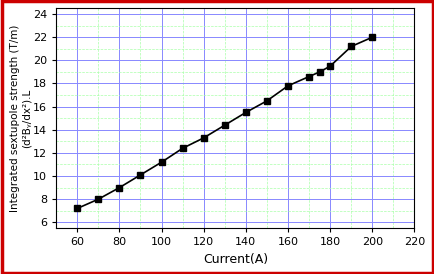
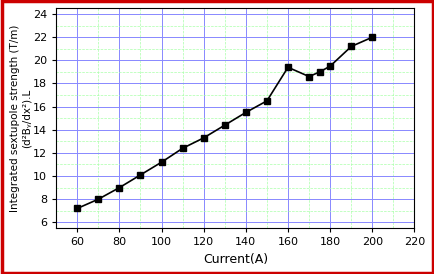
160: 17.8 -> 19.4
